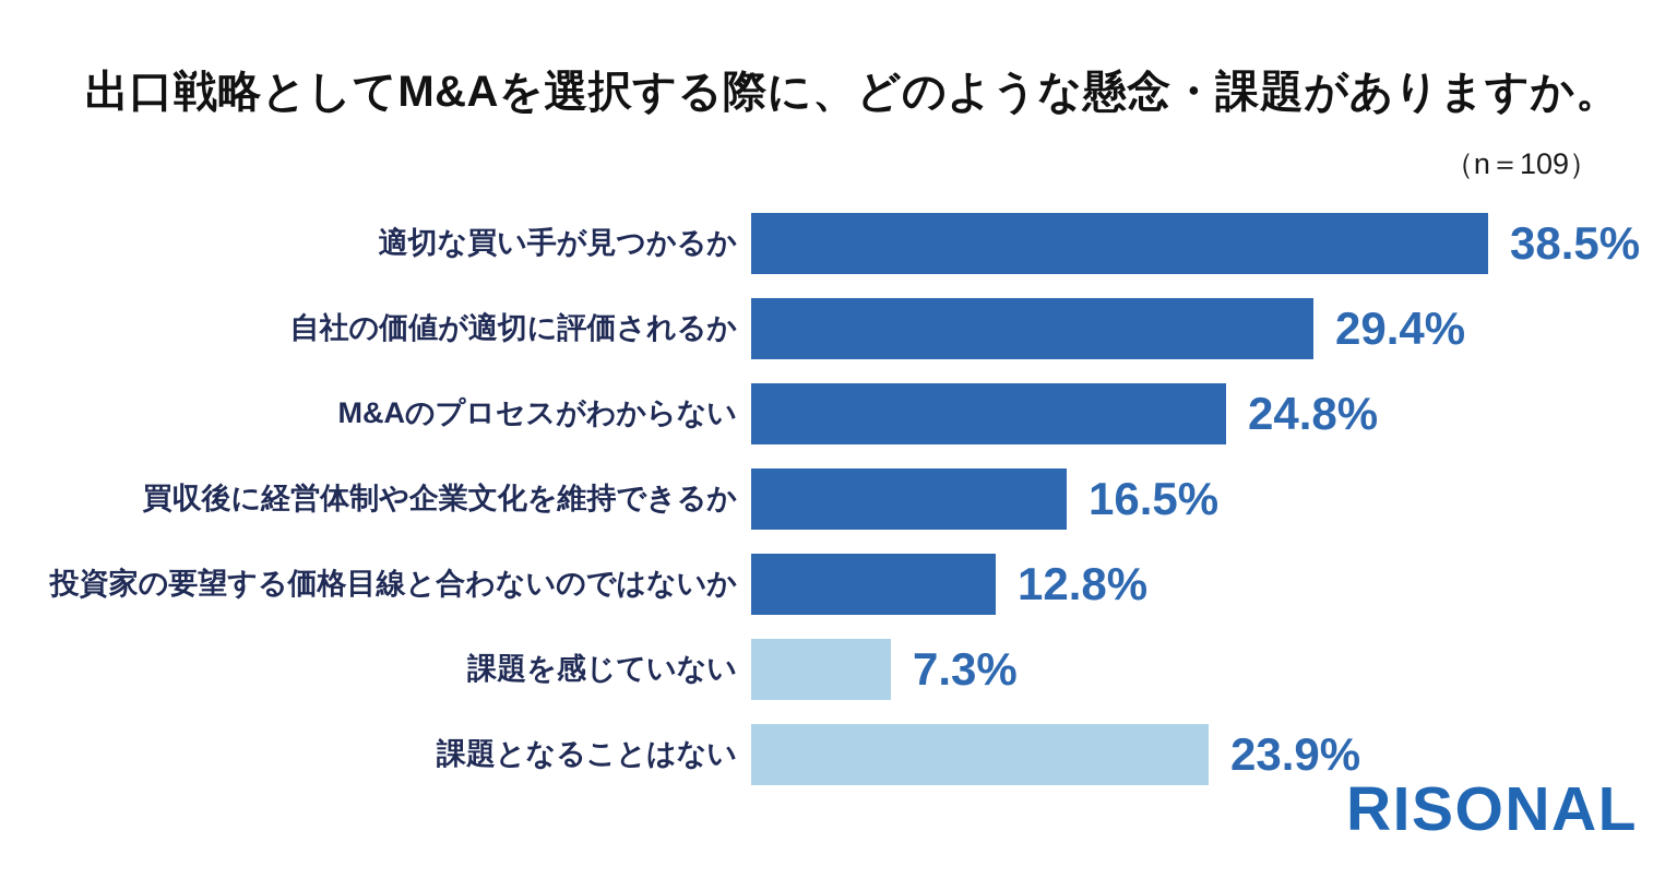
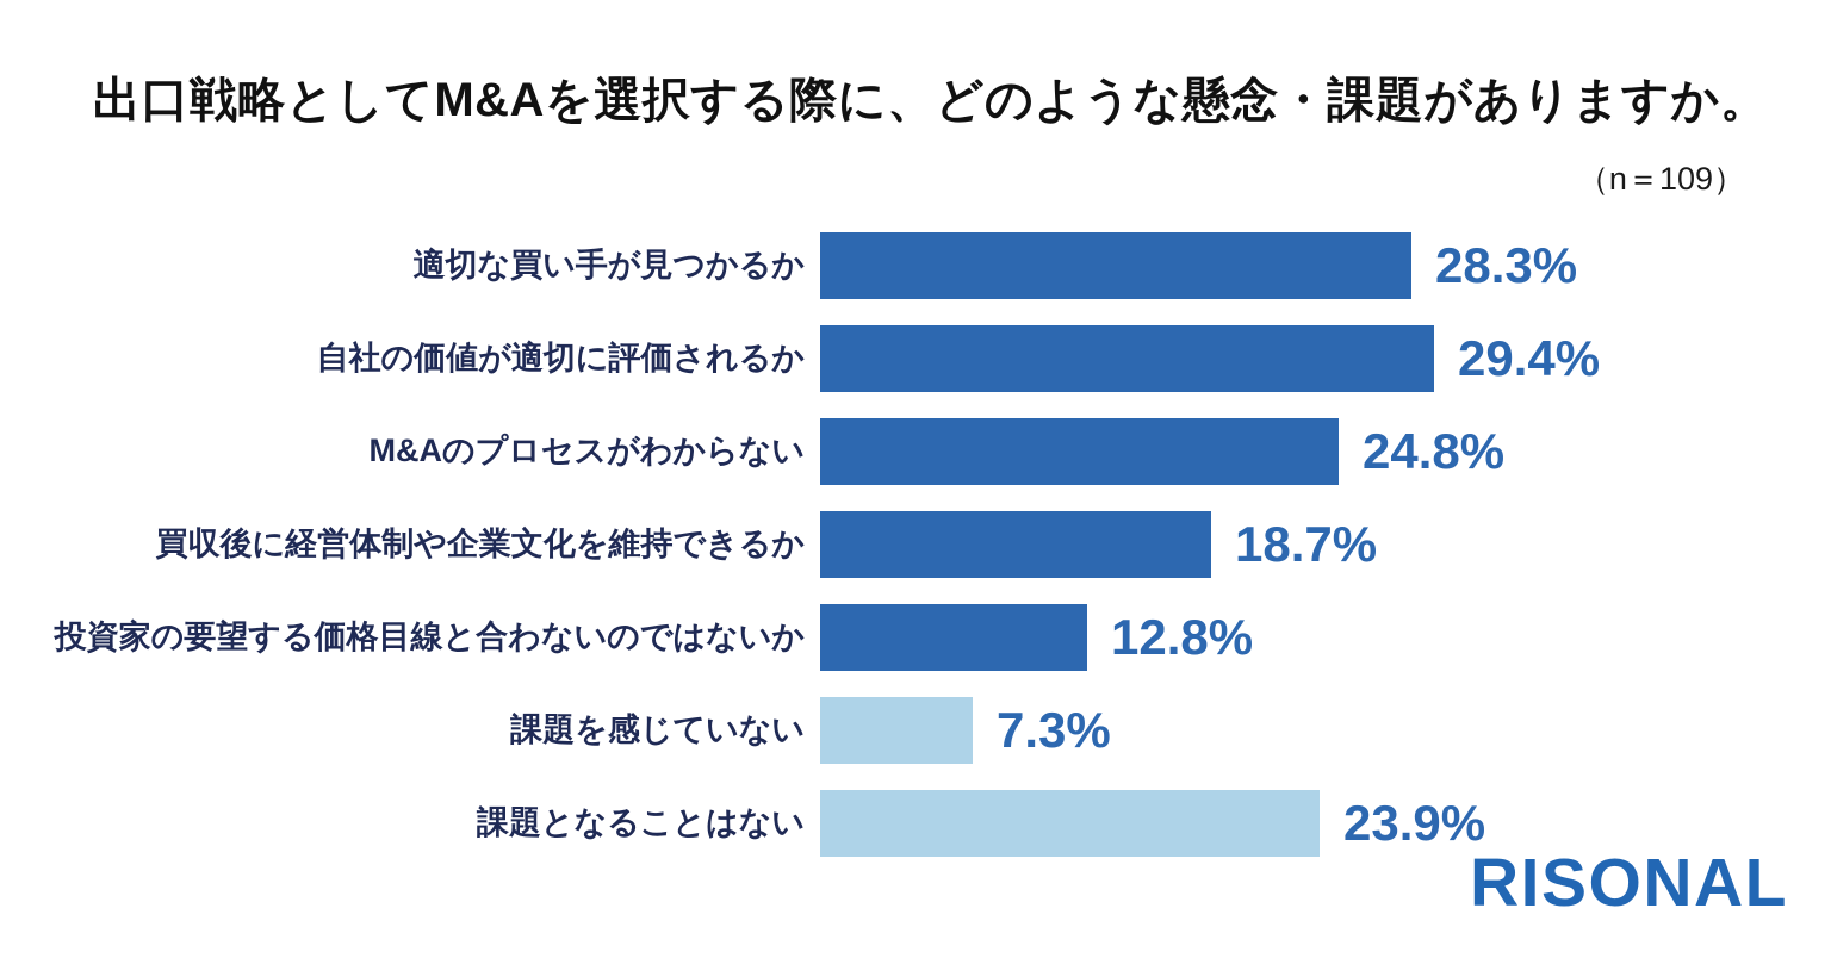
適切な買い手が見つかるか: 38.5% -> 28.3%
買収後に経営体制や企業文化を維持できるか: 16.5% -> 18.7%
